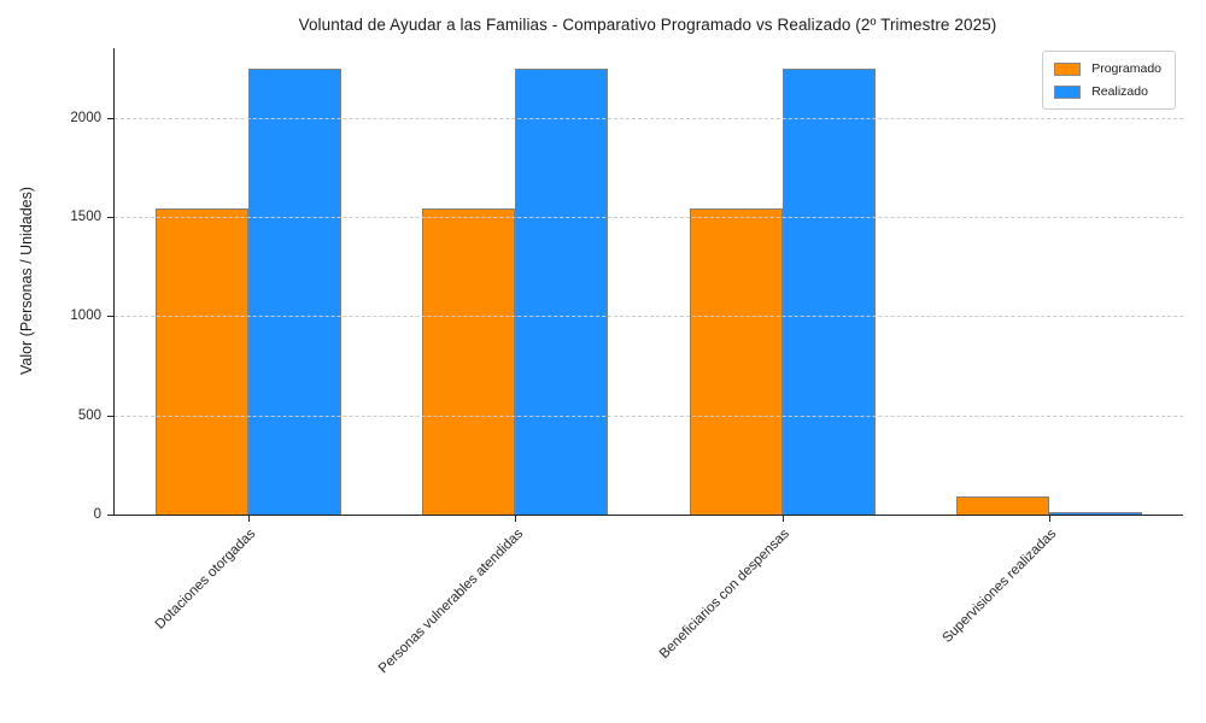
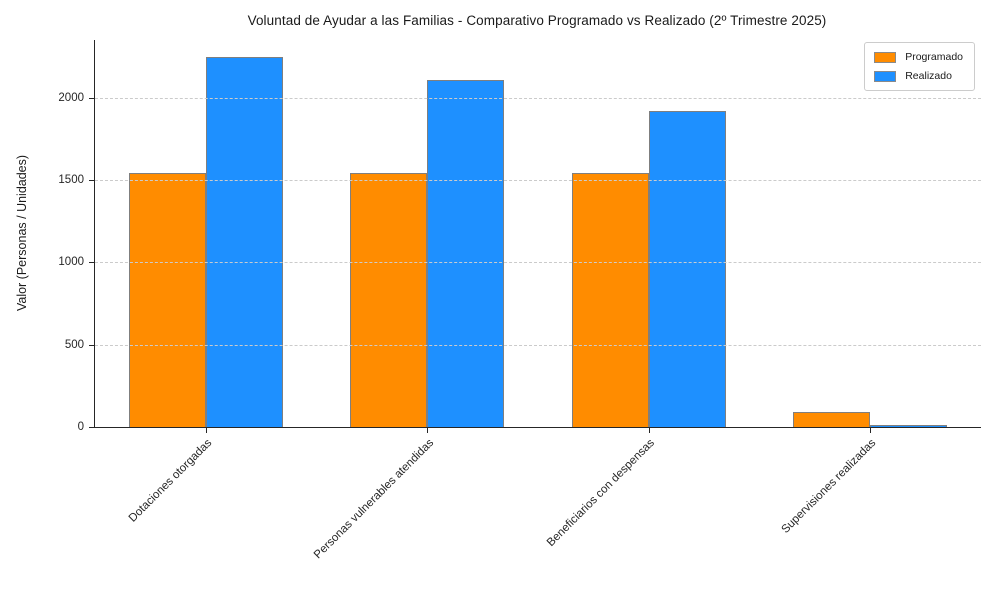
Realizado/Personas vulnerables atendidas: 2240 -> 2110
Realizado/Beneficiarios con despensas: 2240 -> 1920
